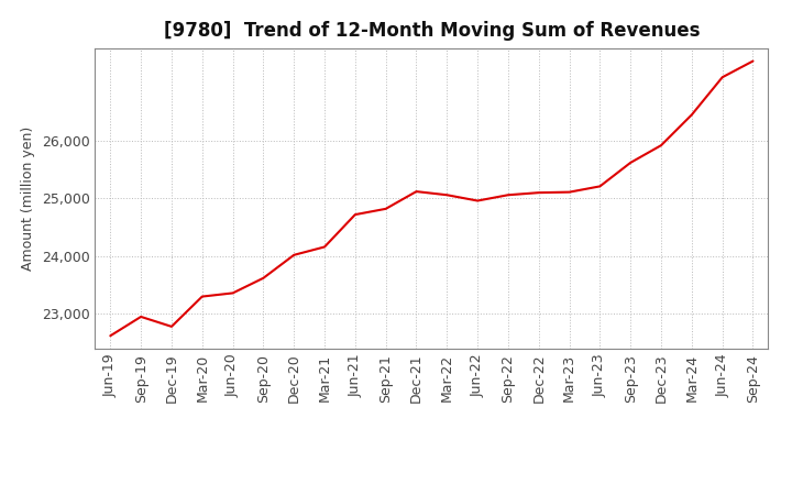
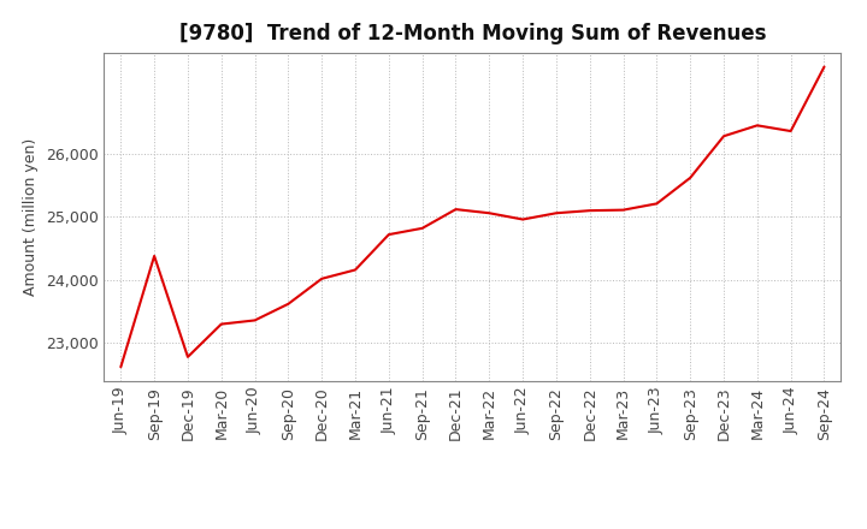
Sep-19: 22,950 -> 24,380
Dec-23: 25,920 -> 26,280
Jun-24: 27,100 -> 26,360
